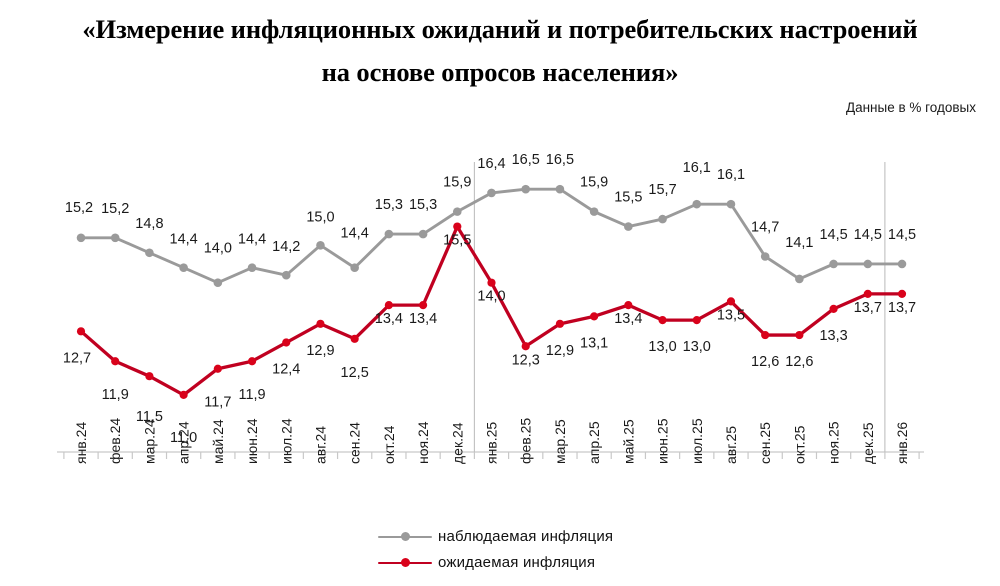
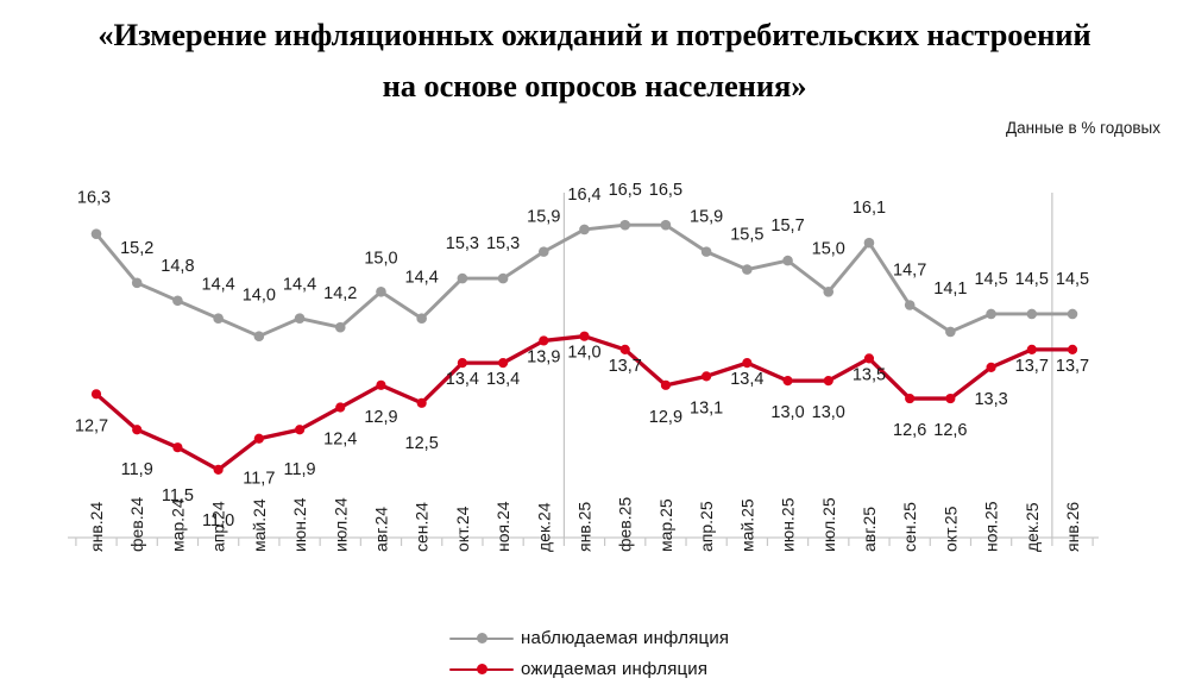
наблюдаемая инфляция/янв.24: 15,2 -> 16,3
ожидаемая инфляция/дек.24: 15,5 -> 13,9
ожидаемая инфляция/фев.25: 12,3 -> 13,7
наблюдаемая инфляция/июл.25: 16,1 -> 15,0
